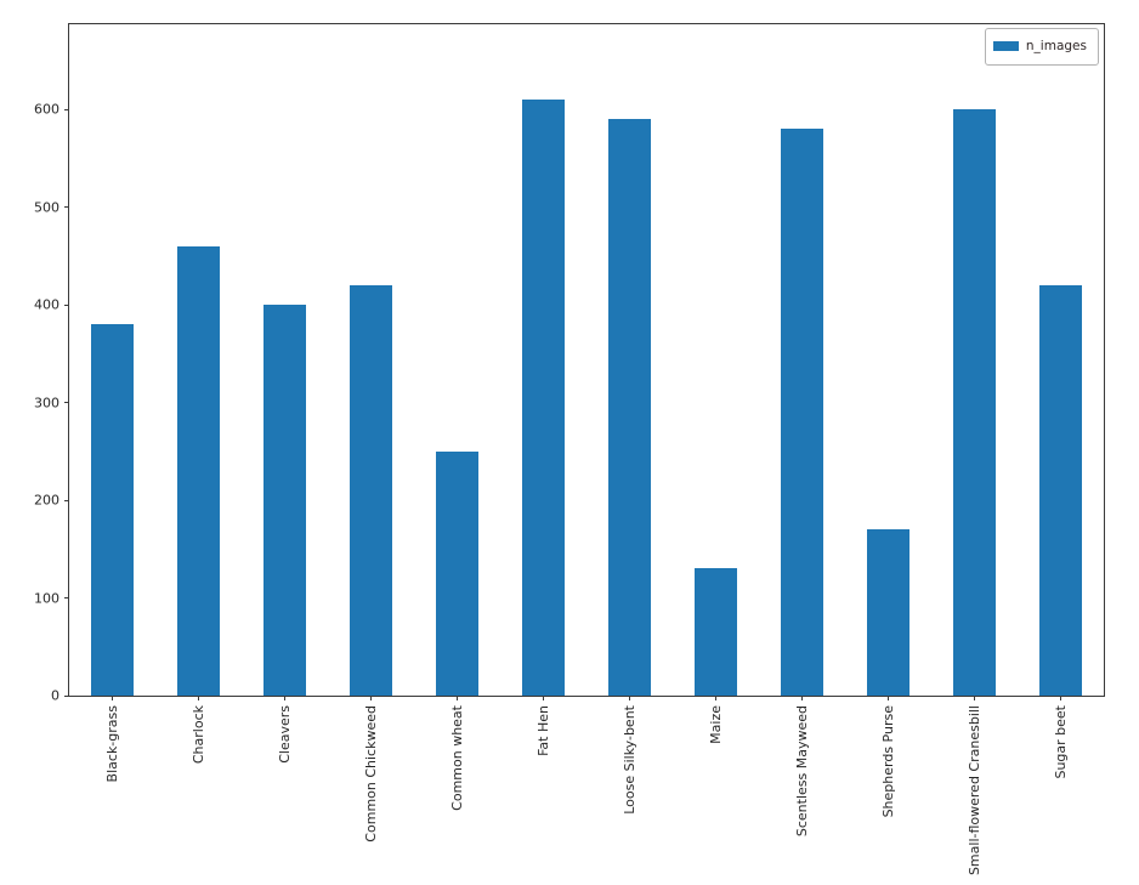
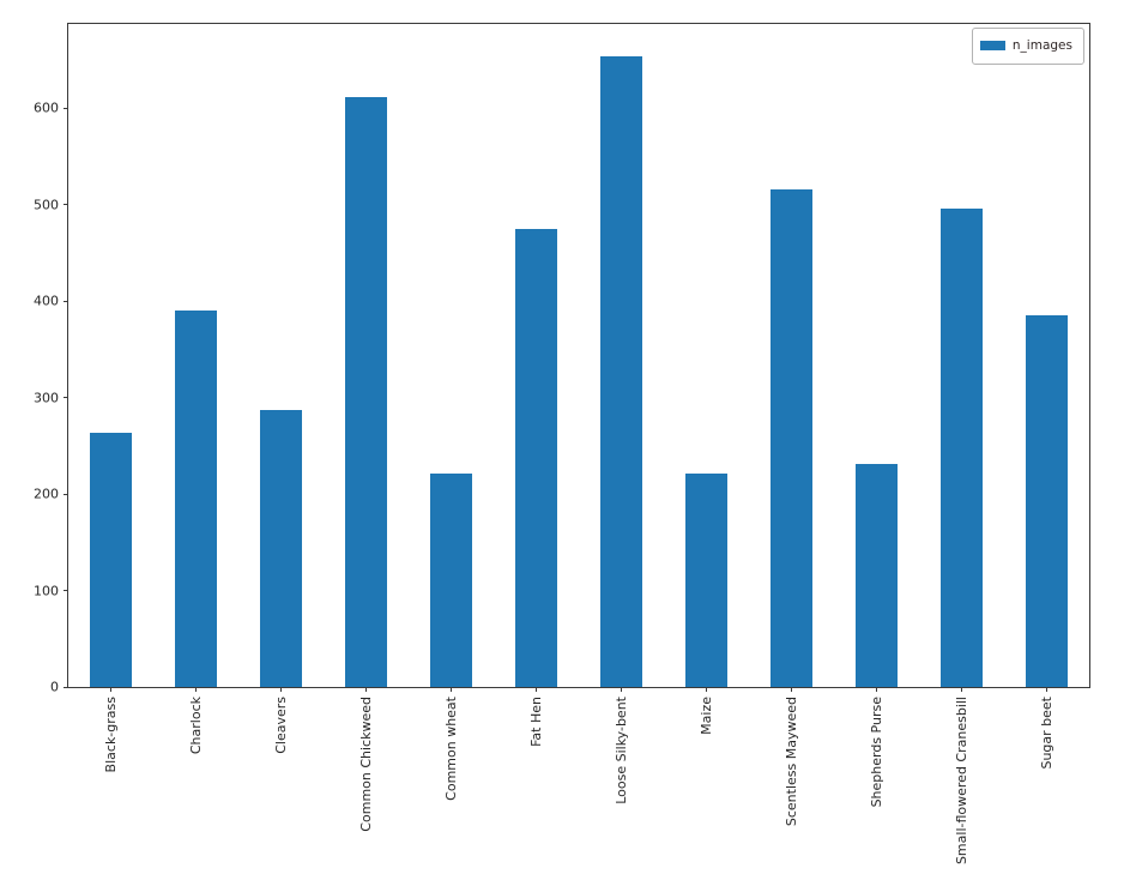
Black-grass: 380 -> 260
Charlock: 460 -> 390
Cleavers: 400 -> 290
Common Chickweed: 420 -> 610
Common wheat: 250 -> 220
Fat Hen: 610 -> 480
Loose Silky-bent: 590 -> 650
Maize: 130 -> 220
Scentless Mayweed: 580 -> 520
Shepherds Purse: 170 -> 230
Small-flowered Cranesbill: 600 -> 500
Sugar beet: 420 -> 380
